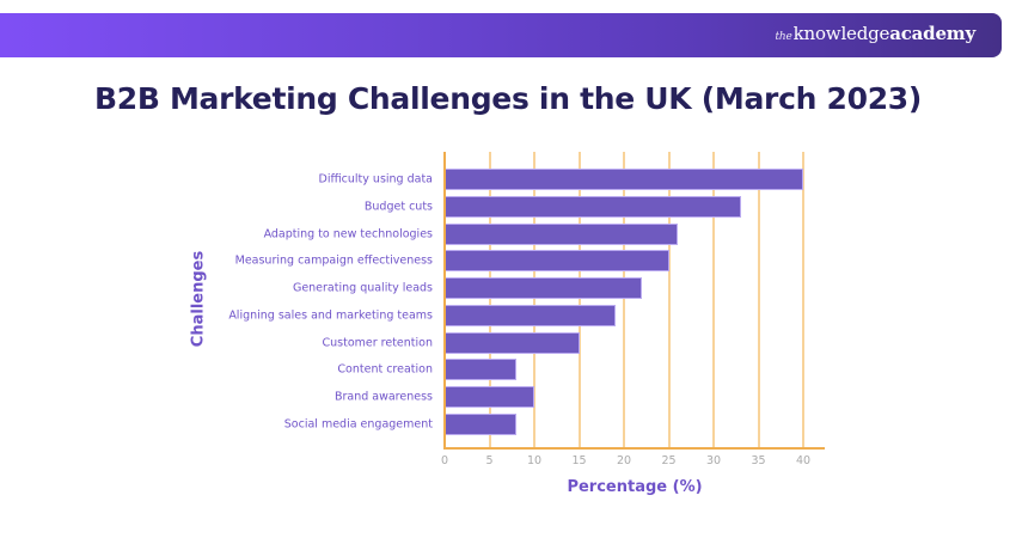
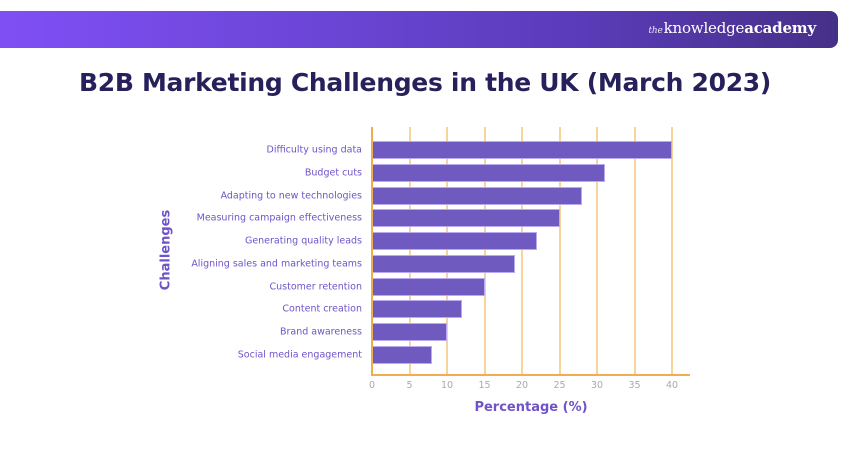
Budget cuts: 33 -> 31
Adapting to new technologies: 26 -> 28
Content creation: 8 -> 12
